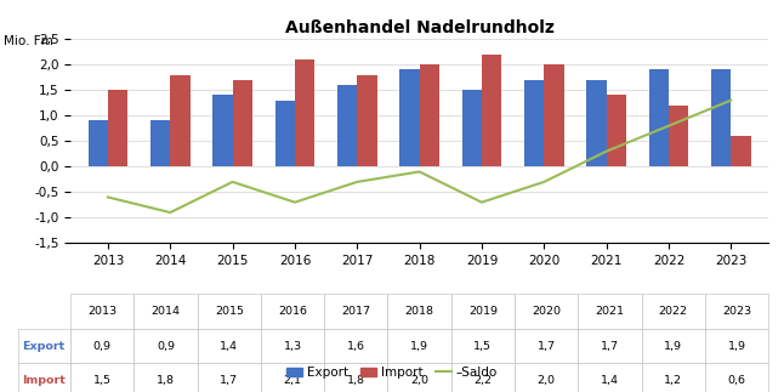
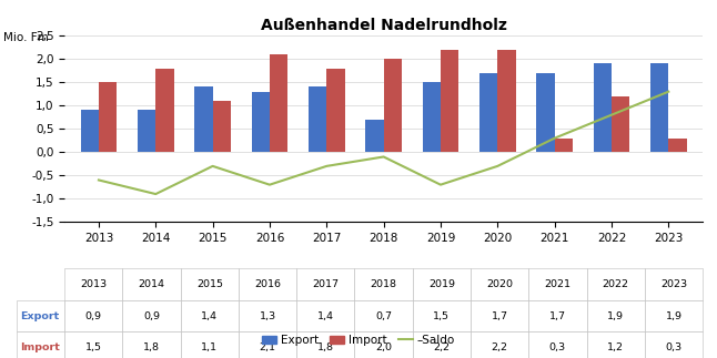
Import/2015: 1,7 -> 1,1
Export/2017: 1,6 -> 1,4
Export/2018: 1,9 -> 0,7
Import/2020: 2,0 -> 2,2
Import/2021: 1,4 -> 0,3
Import/2023: 0,6 -> 0,3
